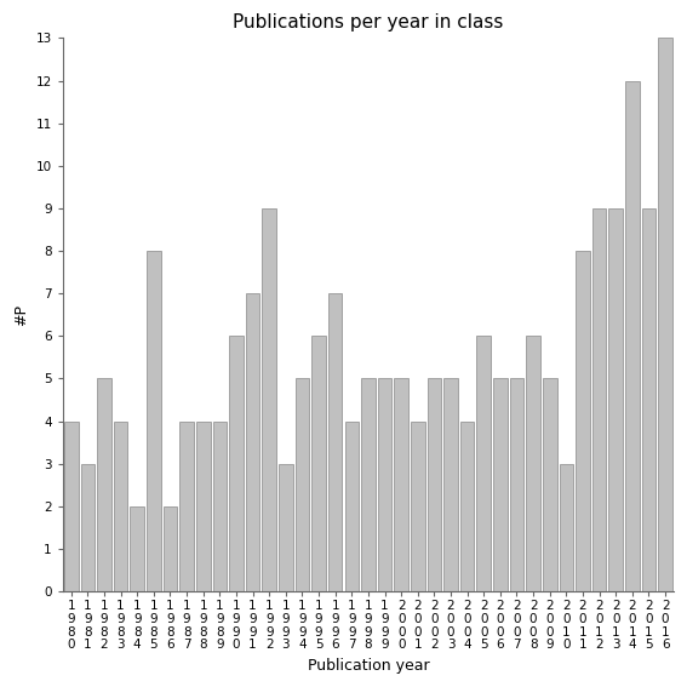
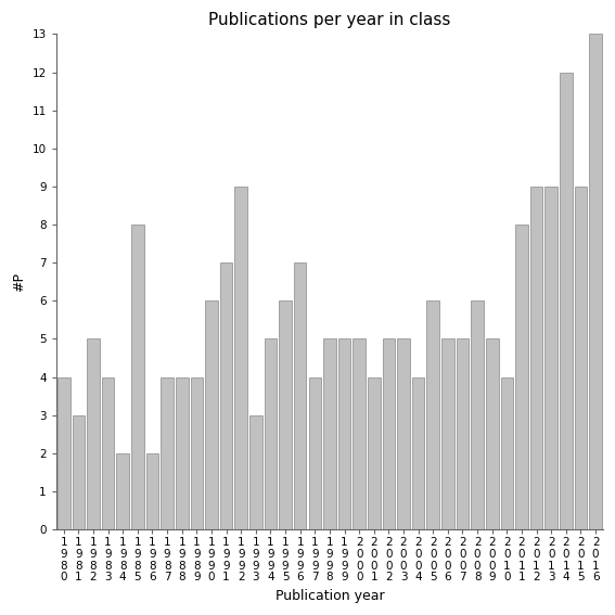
2 0 1 0: 3 -> 4
